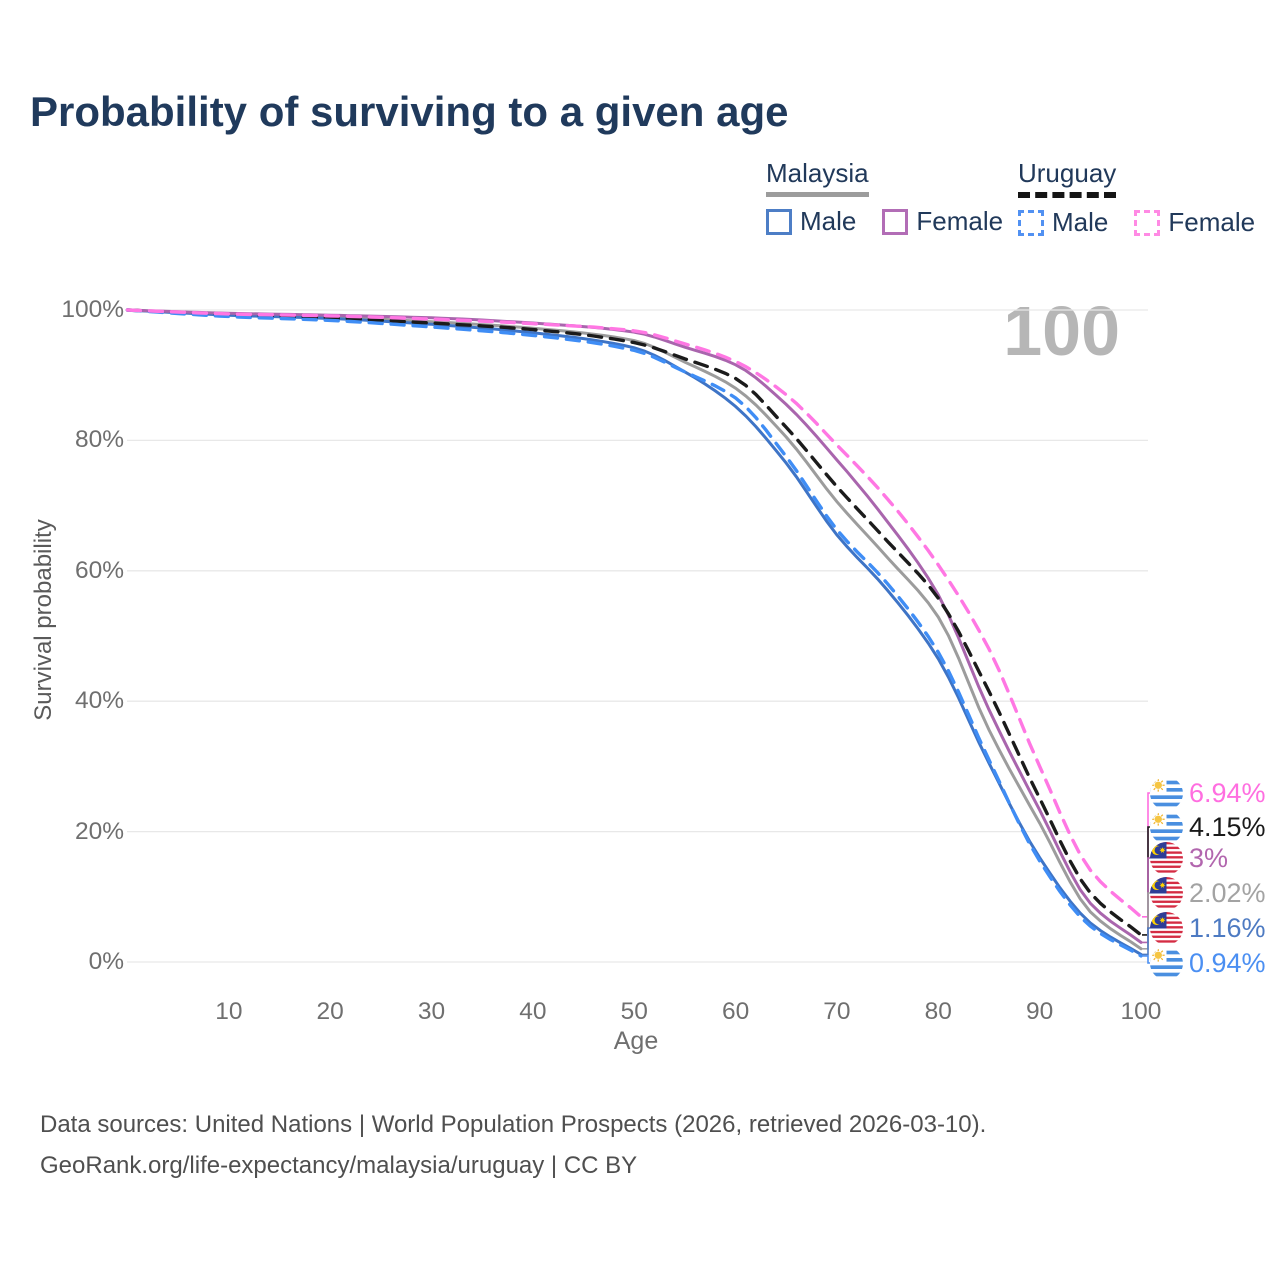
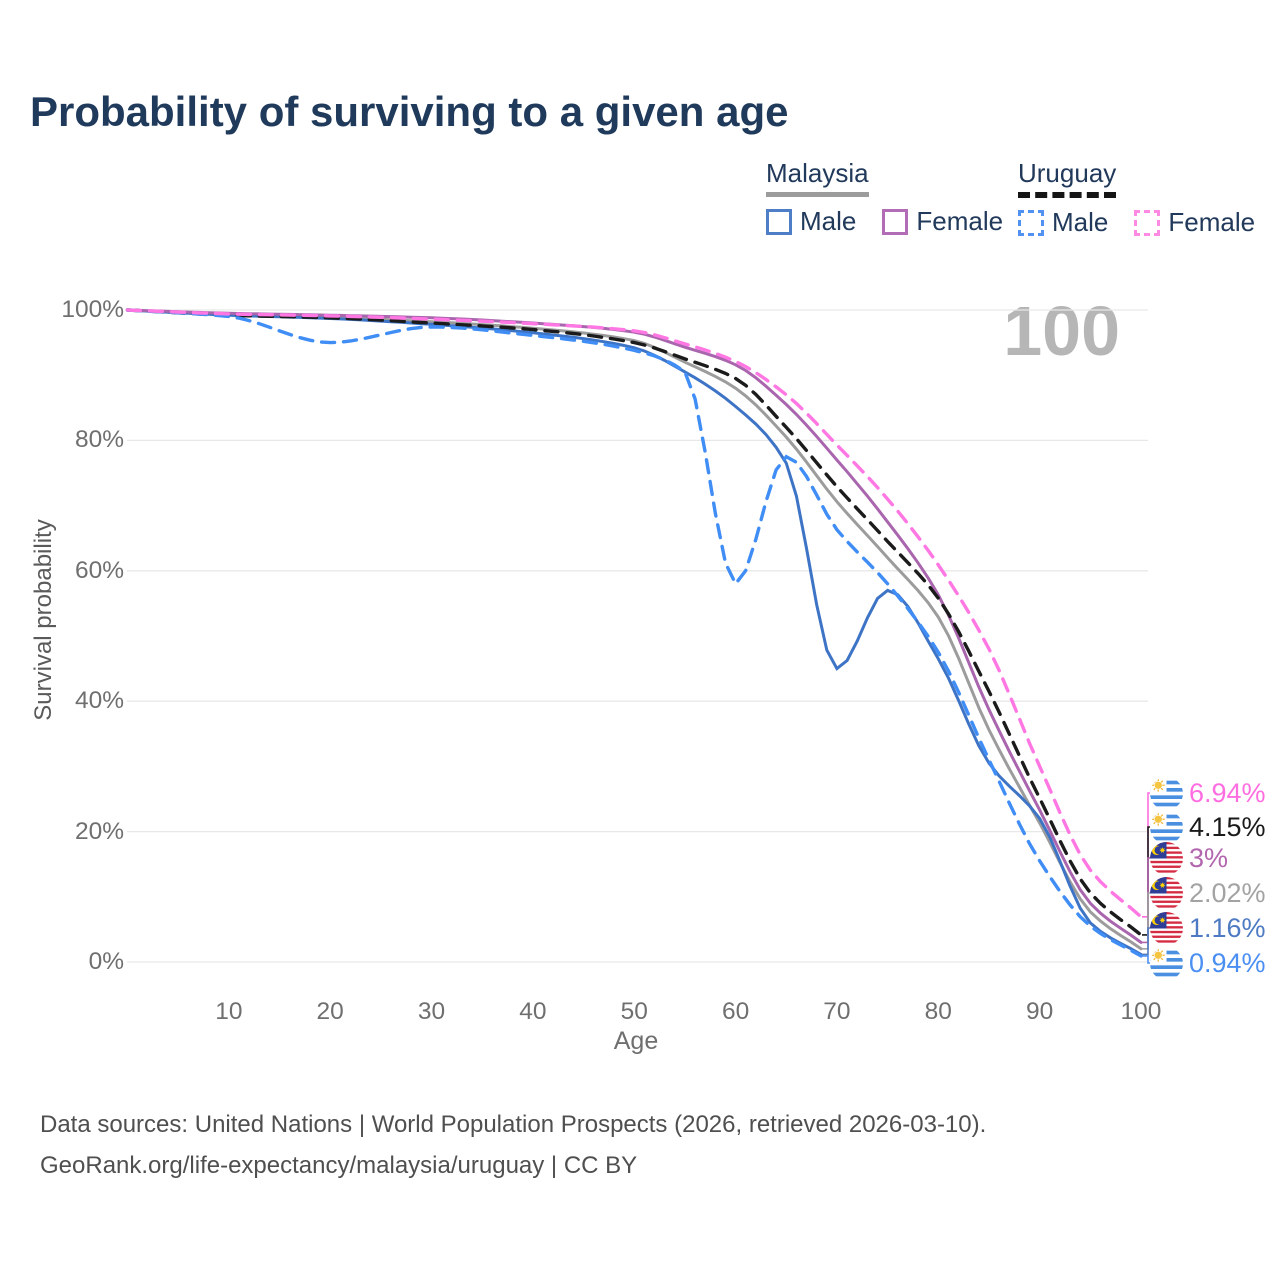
Uruguay Male/20: 98% -> 95%
Uruguay Male/60: 86% -> 58%
Malaysia Male/70: 66% -> 45%
Malaysia Male/90: 16% -> 22%
